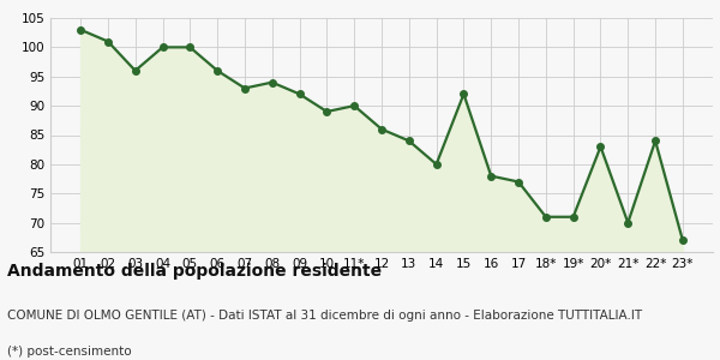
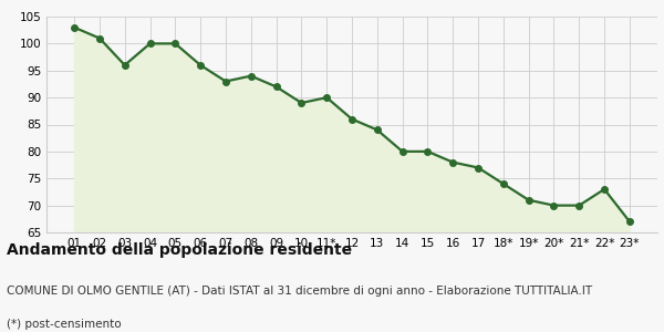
15: 92 -> 80
18*: 71 -> 74
20*: 83 -> 70
22*: 84 -> 73
